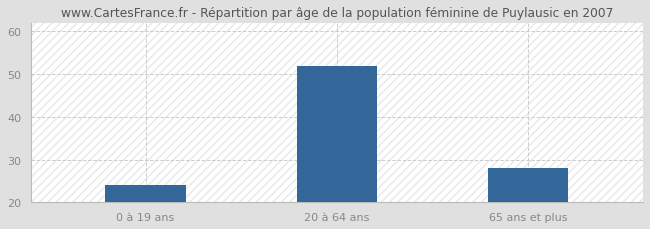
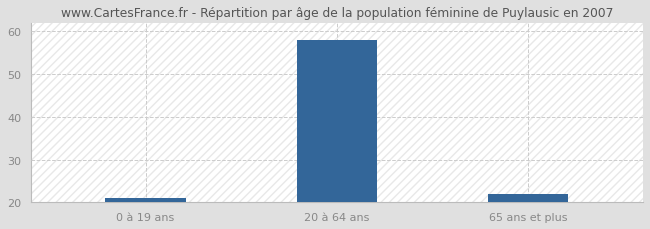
0 à 19 ans: 24 -> 21
20 à 64 ans: 52 -> 58
65 ans et plus: 28 -> 22
